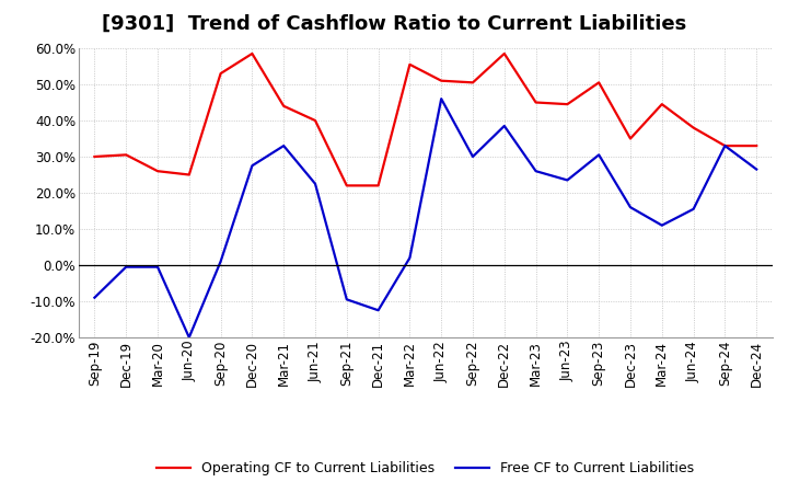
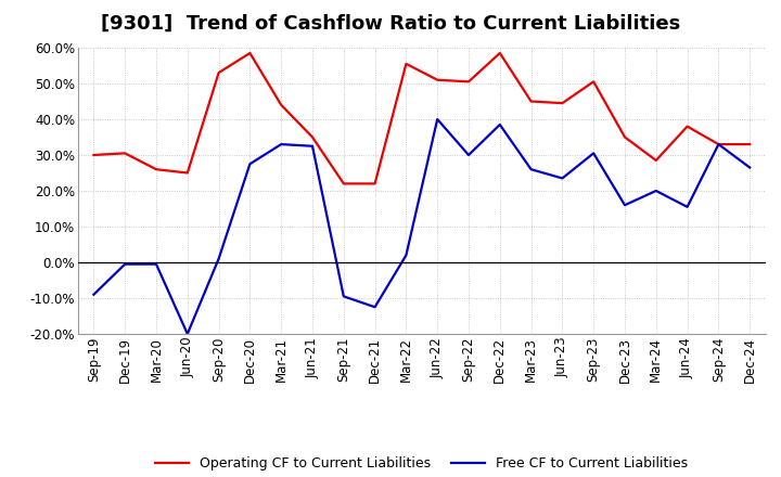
Operating CF to Current Liabilities/Jun-21: 40.0% -> 35.0%
Free CF to Current Liabilities/Jun-21: 22.5% -> 32.5%
Free CF to Current Liabilities/Jun-22: 46.0% -> 40.0%
Operating CF to Current Liabilities/Mar-24: 44.5% -> 28.5%
Free CF to Current Liabilities/Mar-24: 11.0% -> 20.0%
